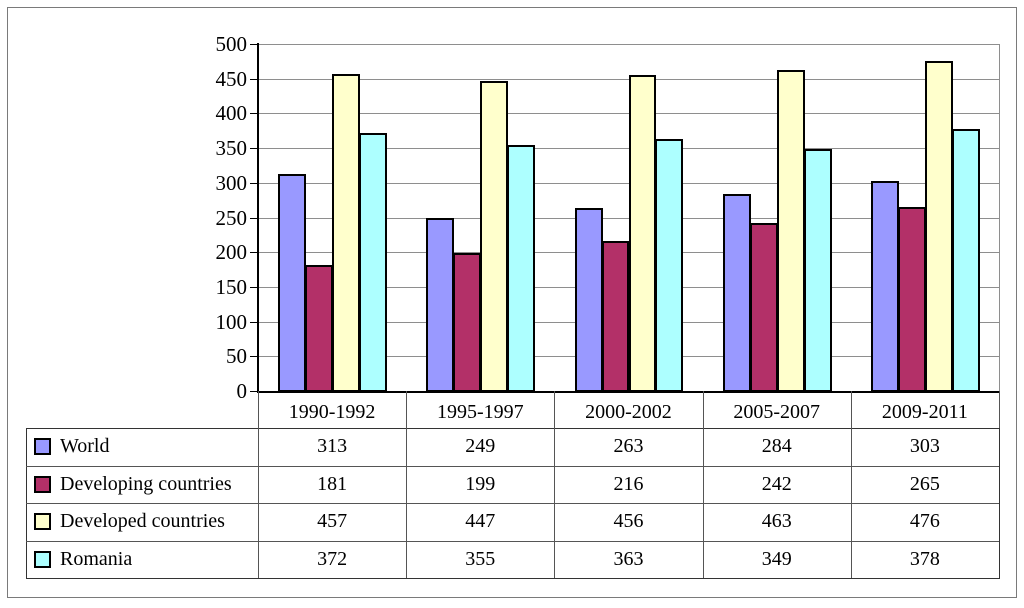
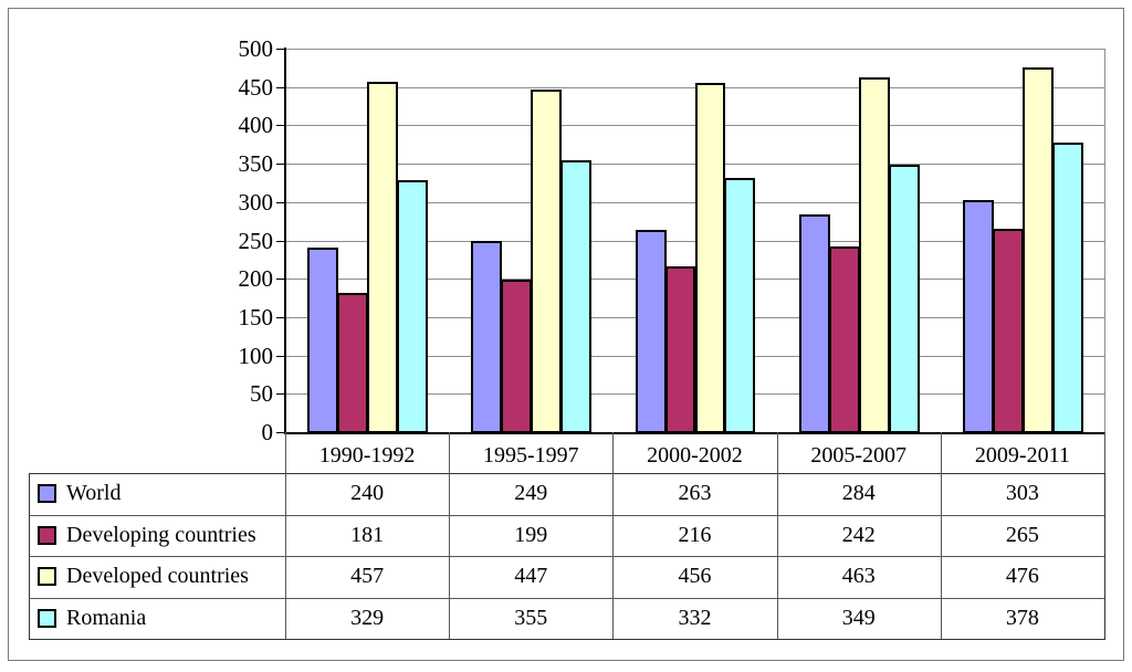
World/1990-1992: 313 -> 240
Romania/1990-1992: 372 -> 329
Romania/2000-2002: 363 -> 332
